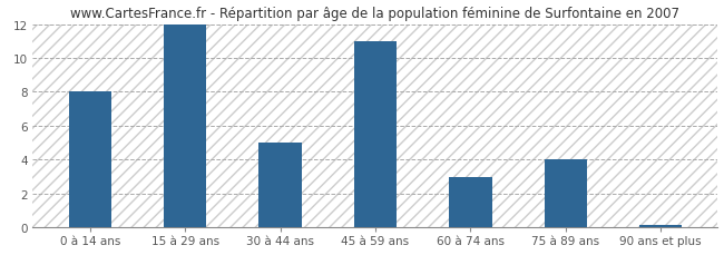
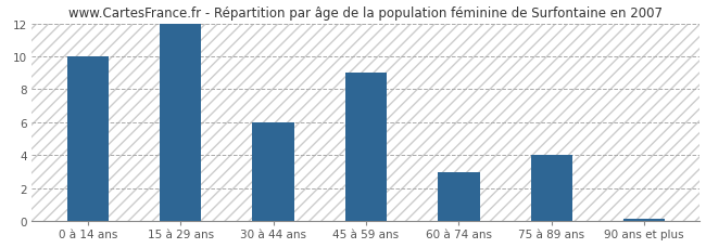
0 à 14 ans: 8.0 -> 10.0
30 à 44 ans: 5.0 -> 6.0
45 à 59 ans: 11.0 -> 9.0
